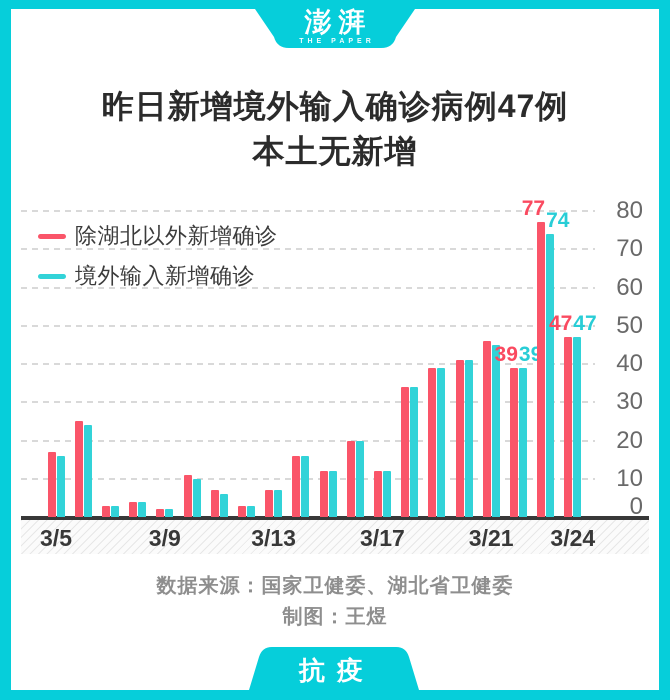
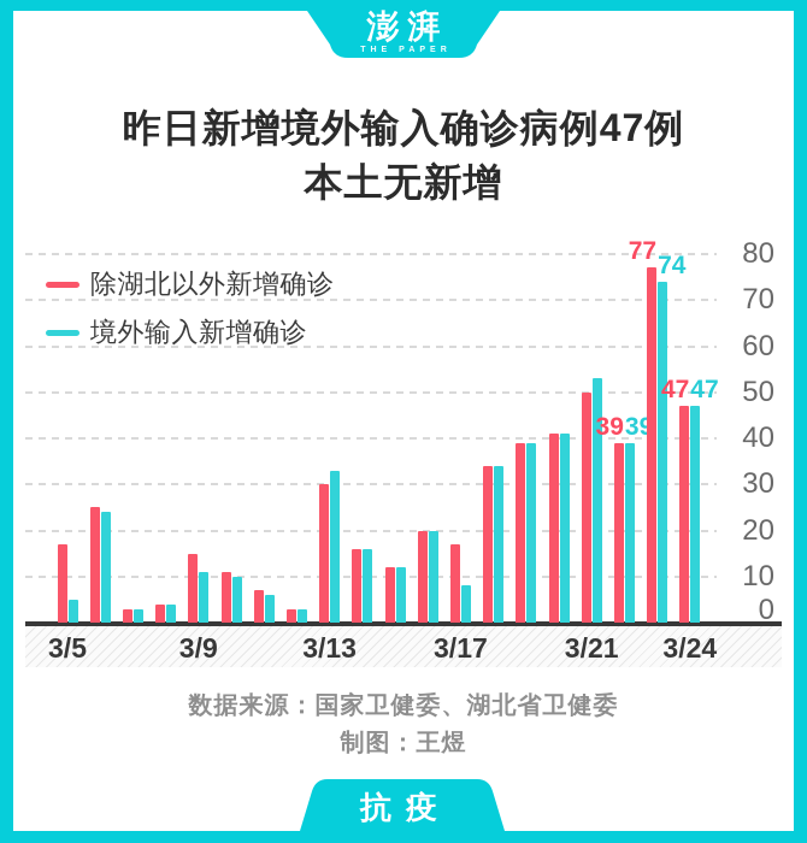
境外输入新增确诊/3/5: 16 -> 5
除湖北以外新增确诊/3/9: 2 -> 15
境外输入新增确诊/3/9: 2 -> 11
除湖北以外新增确诊/3/13: 7 -> 30
境外输入新增确诊/3/13: 7 -> 33
除湖北以外新增确诊/3/17: 12 -> 17
境外输入新增确诊/3/17: 12 -> 8
除湖北以外新增确诊/3/21: 46 -> 50
境外输入新增确诊/3/21: 45 -> 53
